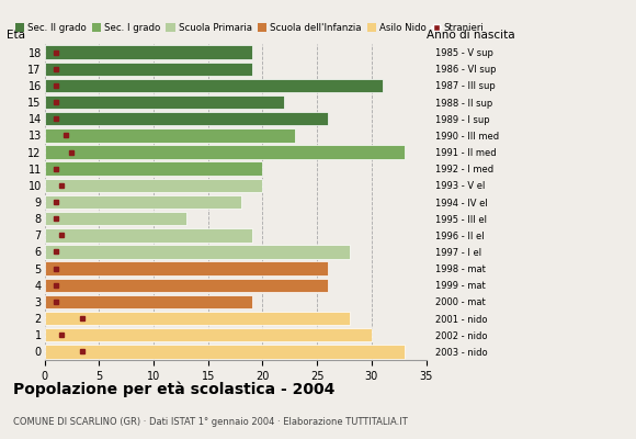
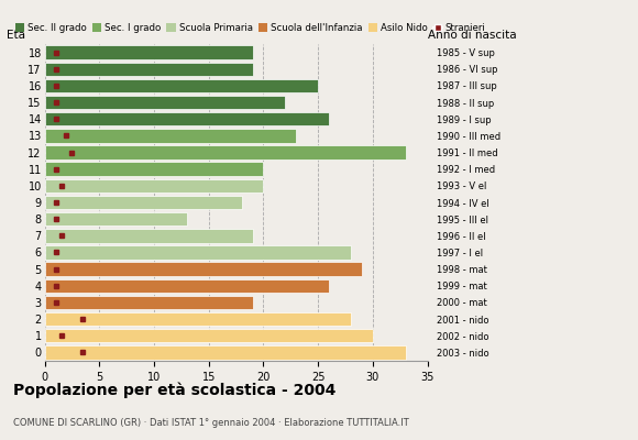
16: 31 -> 25
5: 26 -> 29
